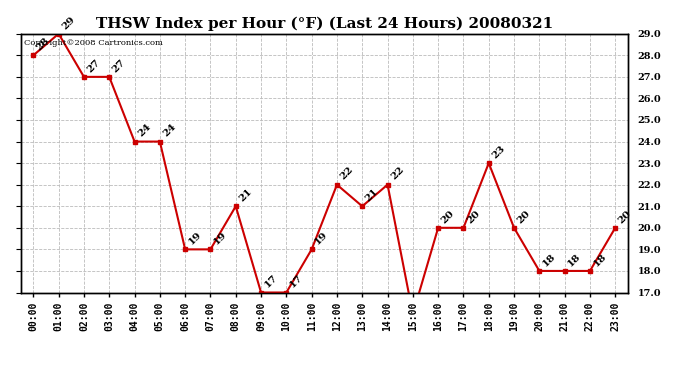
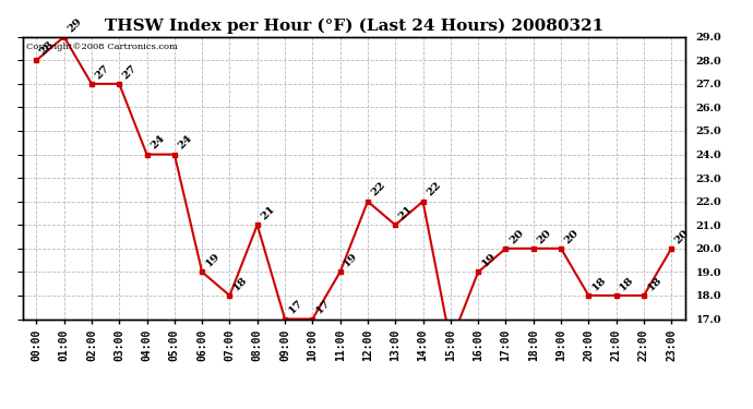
07:00: 19 -> 18
16:00: 20 -> 19
18:00: 23 -> 20
